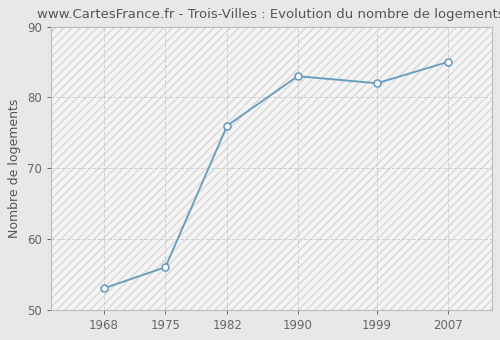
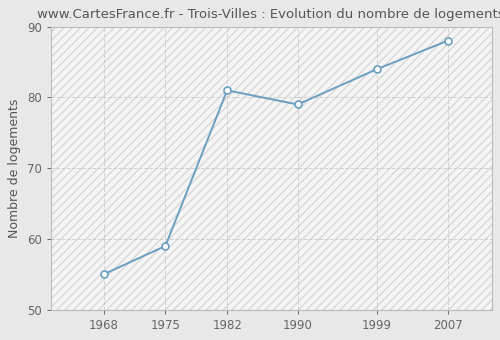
1968: 53 -> 55
1975: 56 -> 59
1982: 76 -> 81
1990: 83 -> 79
1999: 82 -> 84
2007: 85 -> 88
